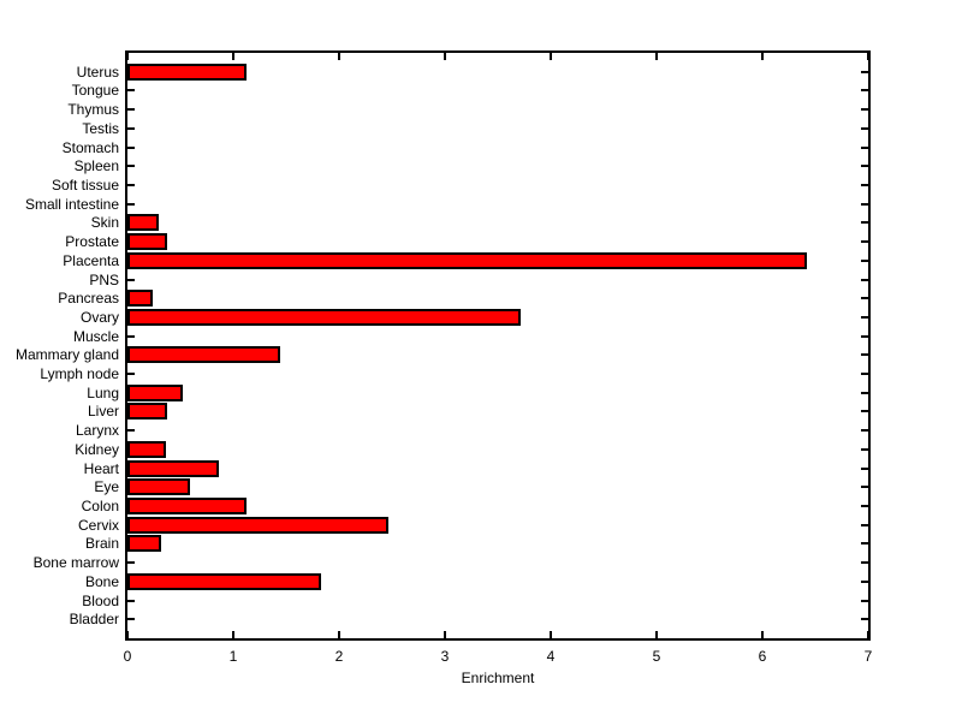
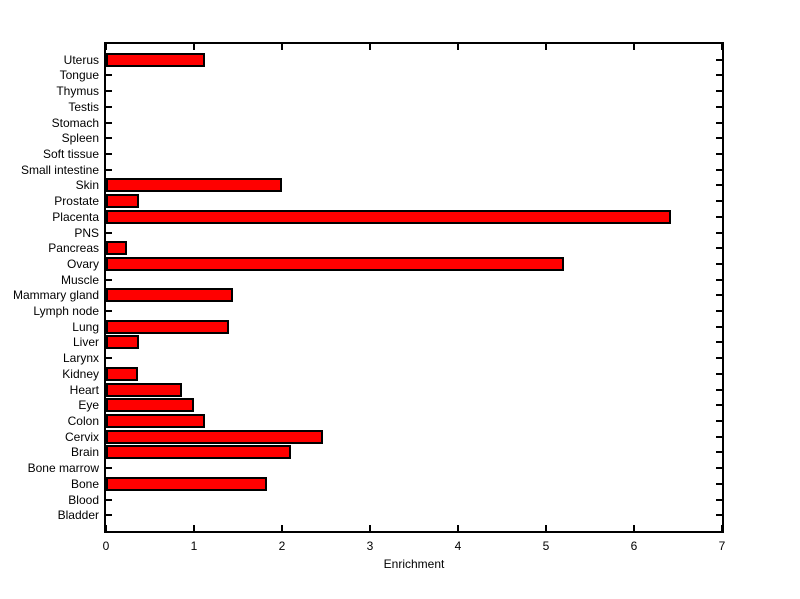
Skin: 0.3 -> 2.0
Ovary: 3.7 -> 5.2
Lung: 0.5 -> 1.4
Eye: 0.6 -> 1.0
Brain: 0.3 -> 2.1
